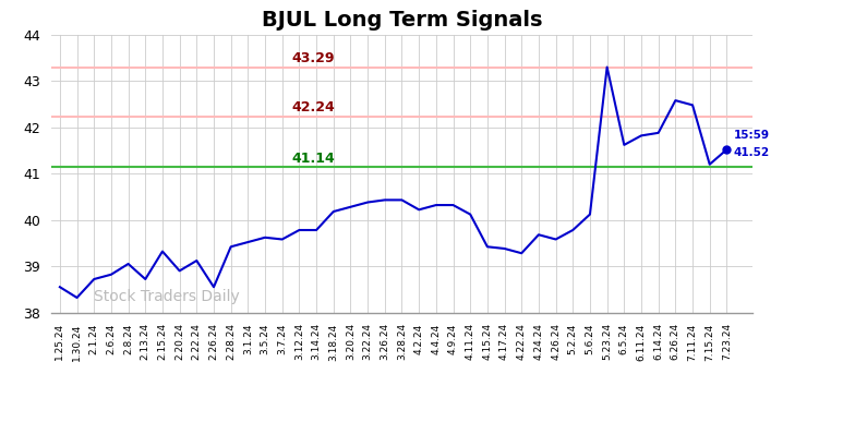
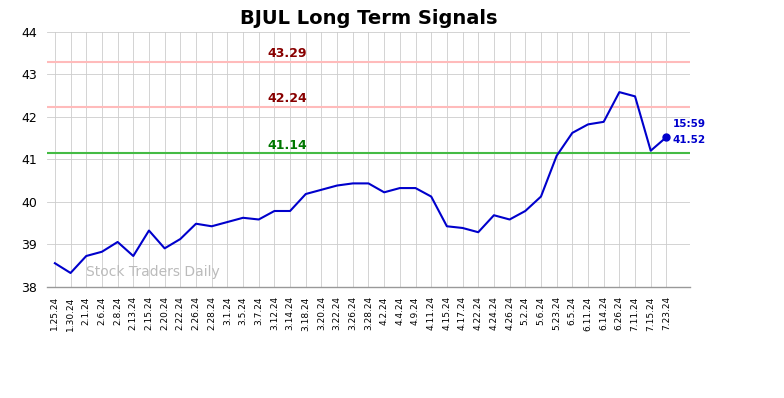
2.26.24: 38.55 -> 39.48
5.23.24: 43.30 -> 41.08
